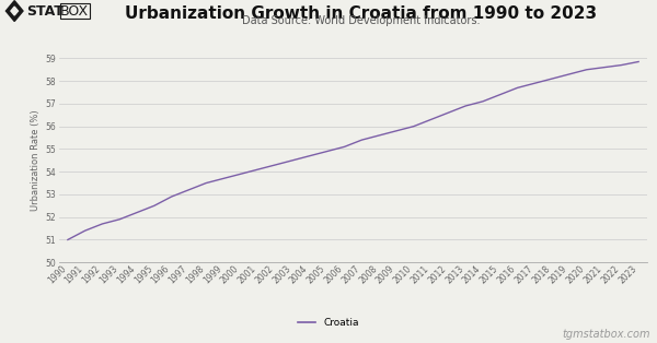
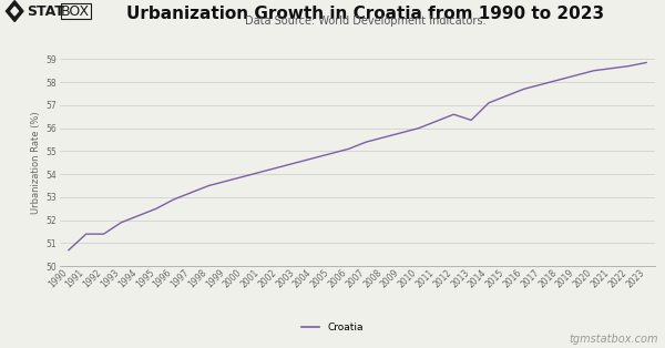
1990: 51.00 -> 50.70
1992: 51.70 -> 51.40
2013: 56.90 -> 56.35
